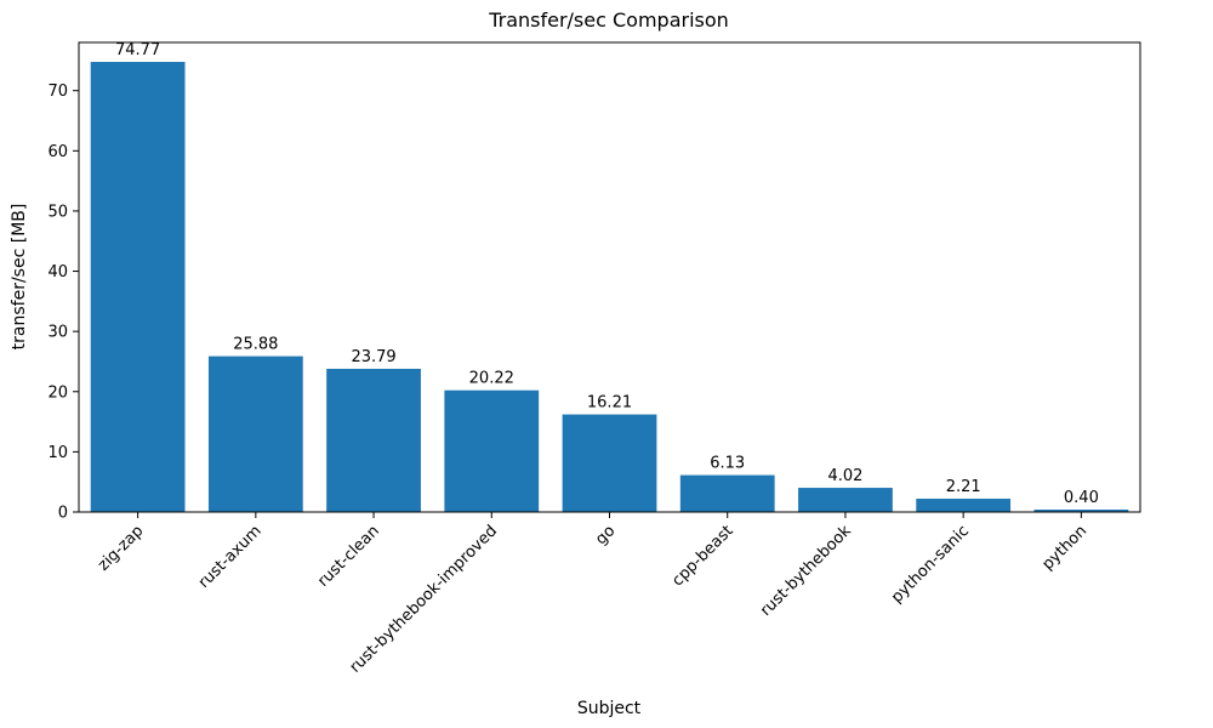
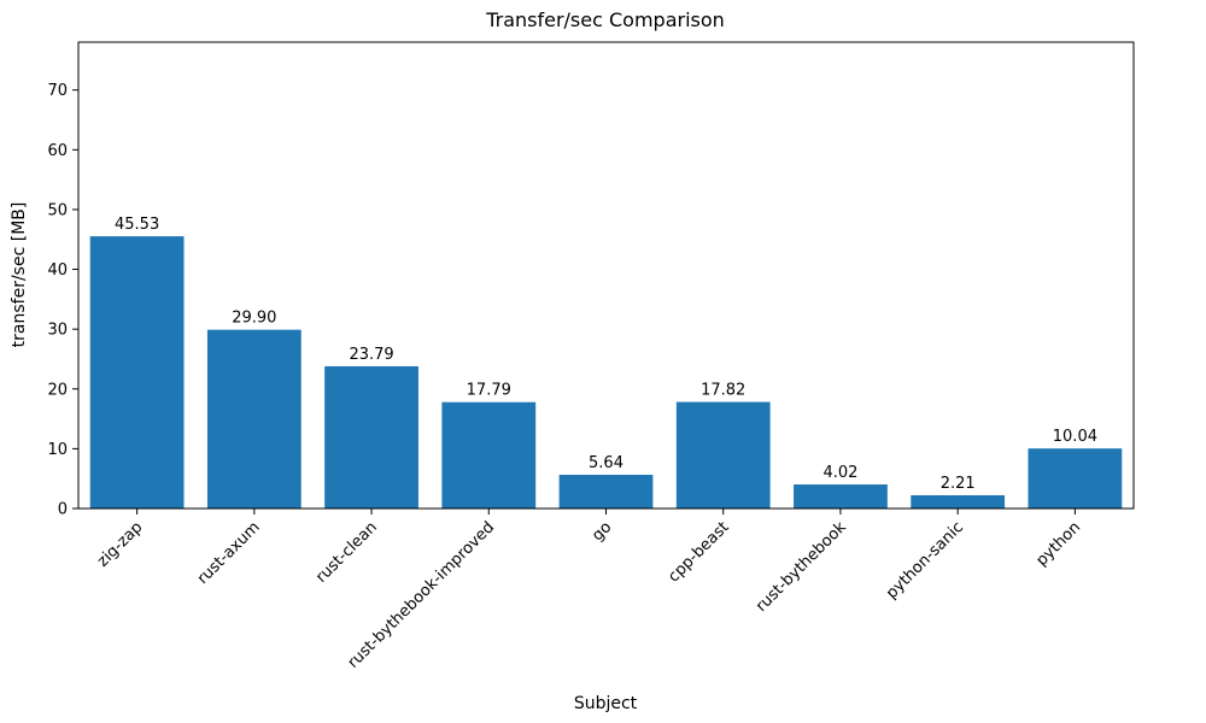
zig-zap: 74.77 -> 45.53
rust-axum: 25.88 -> 29.90
rust-bythebook-improved: 20.22 -> 17.79
go: 16.21 -> 5.64
cpp-beast: 6.13 -> 17.82
python: 0.40 -> 10.04
